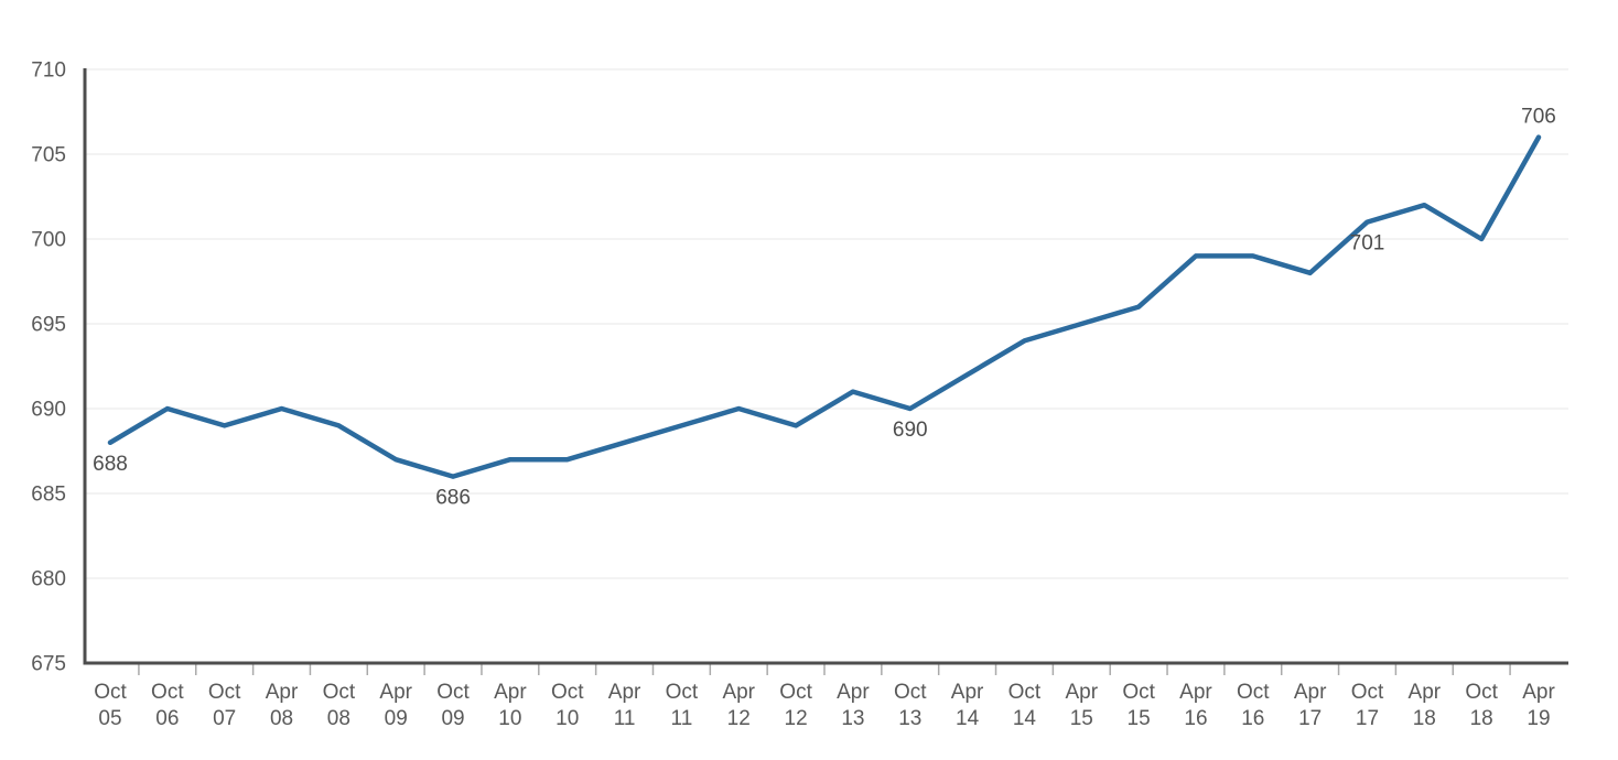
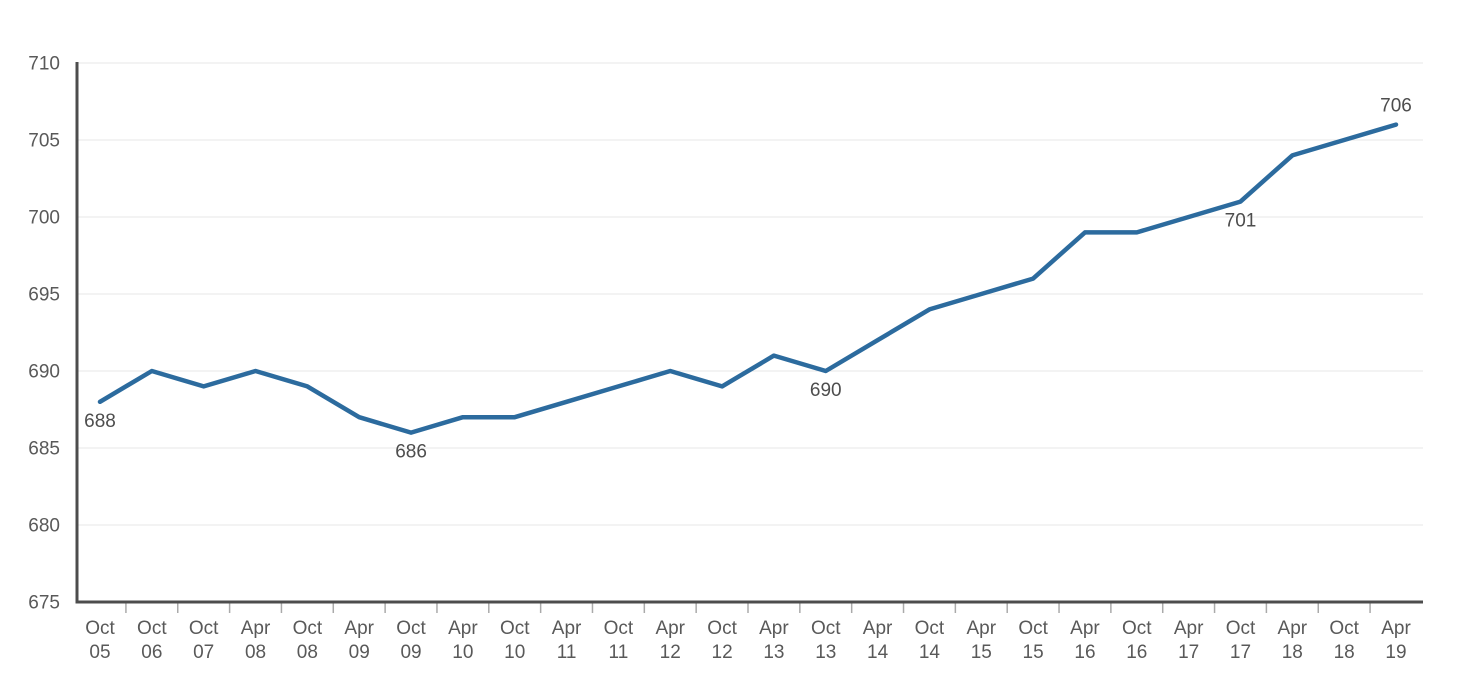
Apr 17: 698 -> 700
Apr 18: 702 -> 704
Oct 18: 700 -> 705
